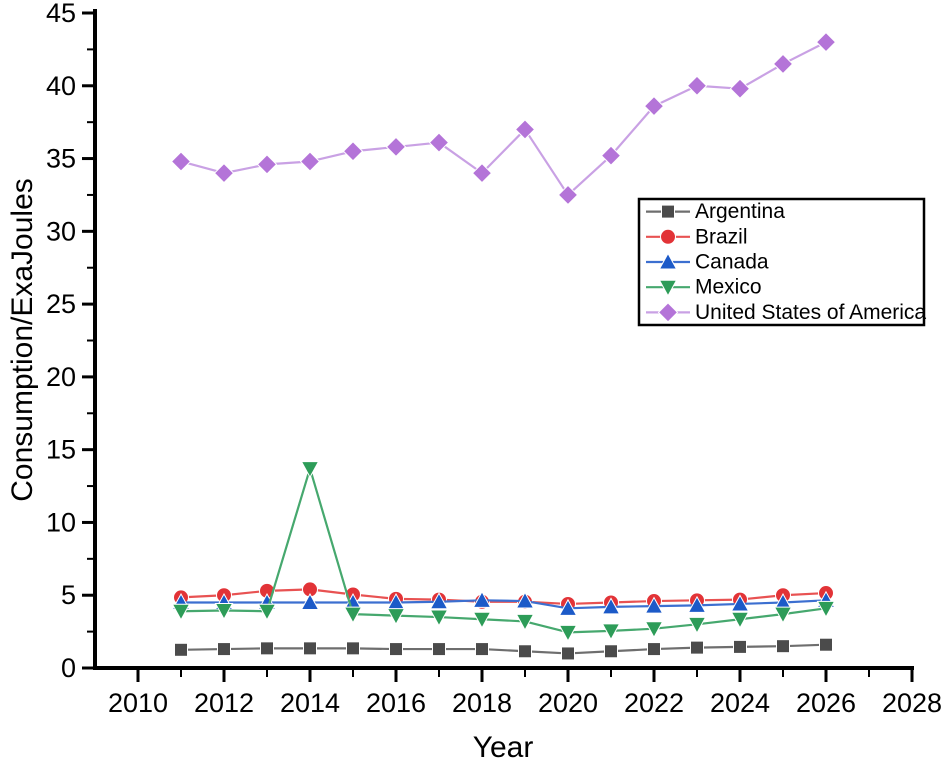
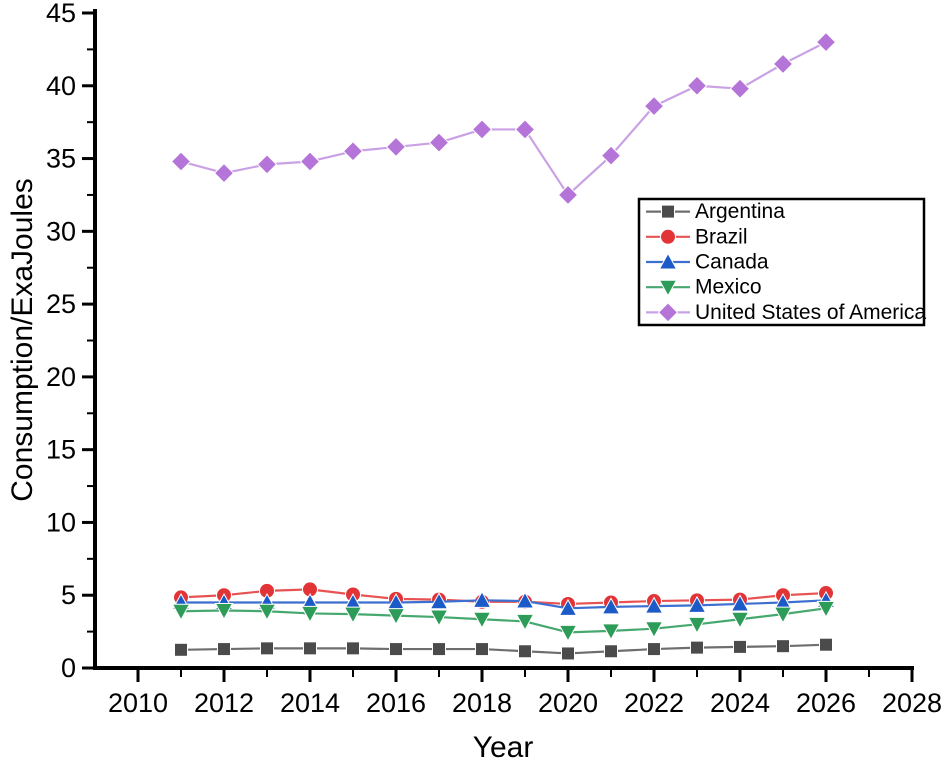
Mexico/2014: 13.7 -> 3.8
United States of America/2018: 34.0 -> 37.0
